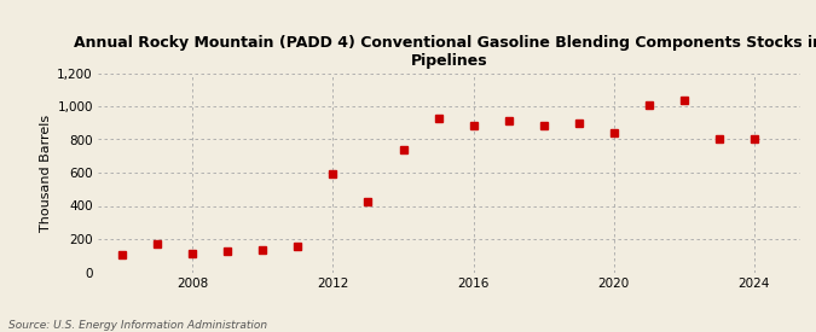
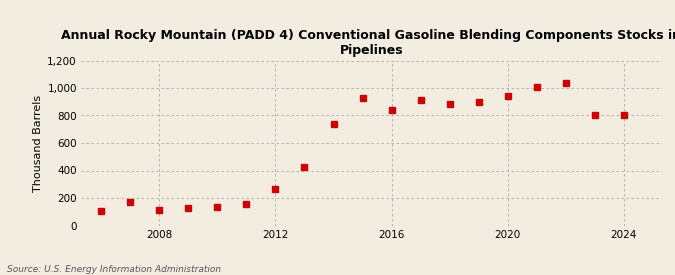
2012: 590 -> 260
2016: 880 -> 840
2020: 840 -> 940
